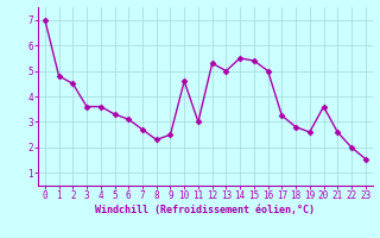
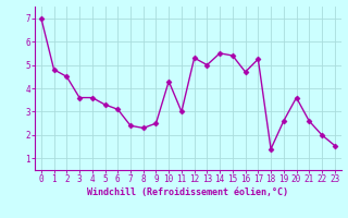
7: 2.70 -> 2.40
10: 4.60 -> 4.30
16: 5.00 -> 4.70
17: 3.25 -> 5.25
18: 2.80 -> 1.40
